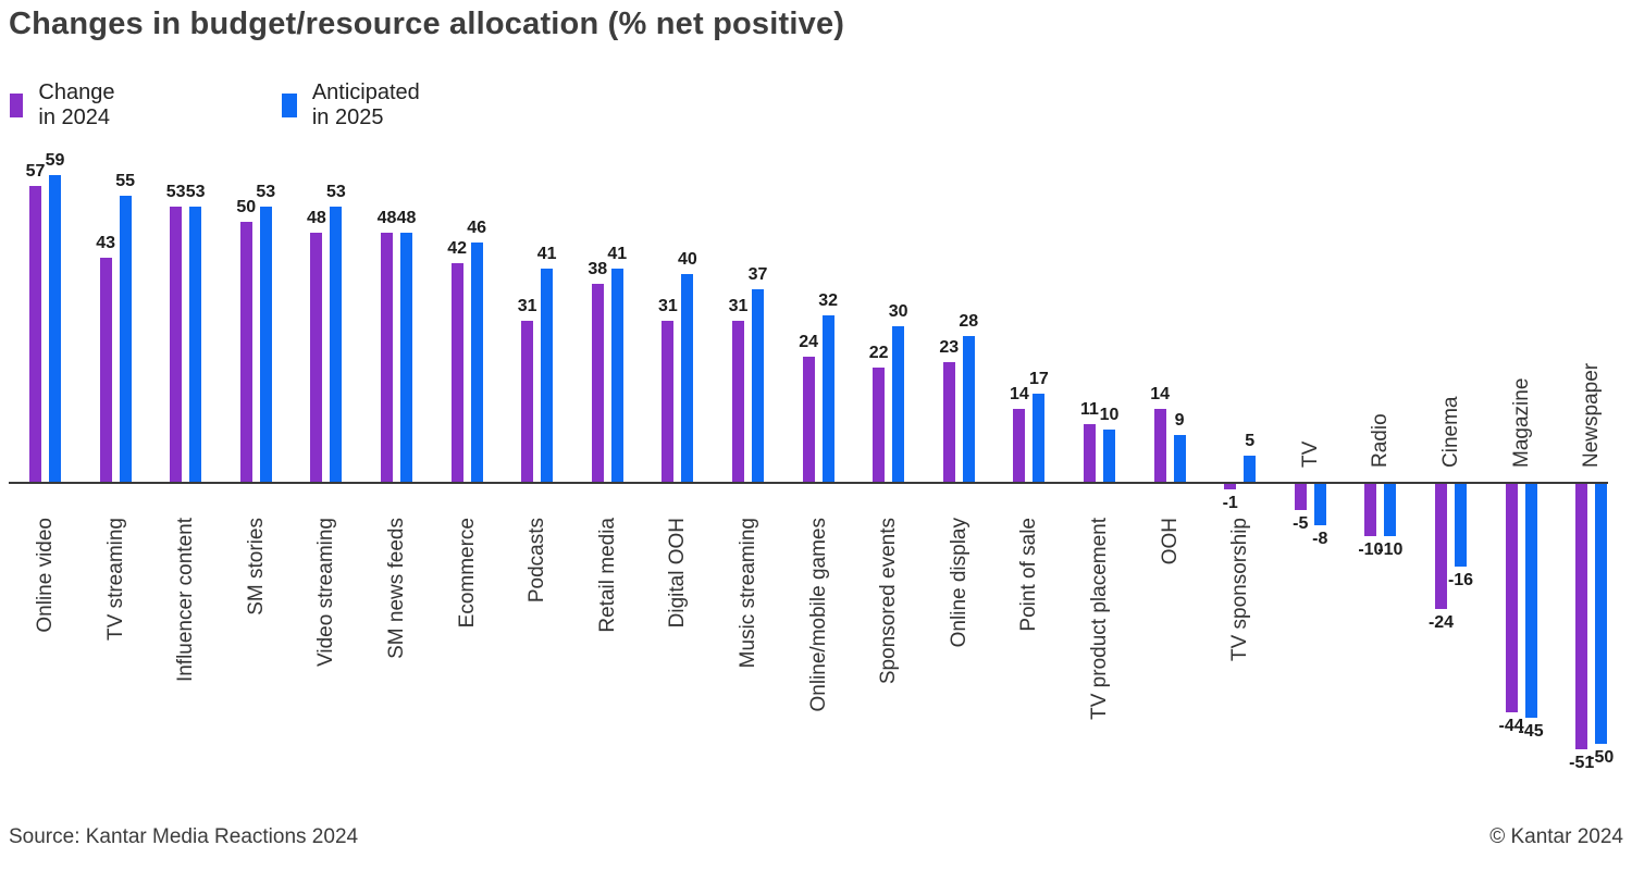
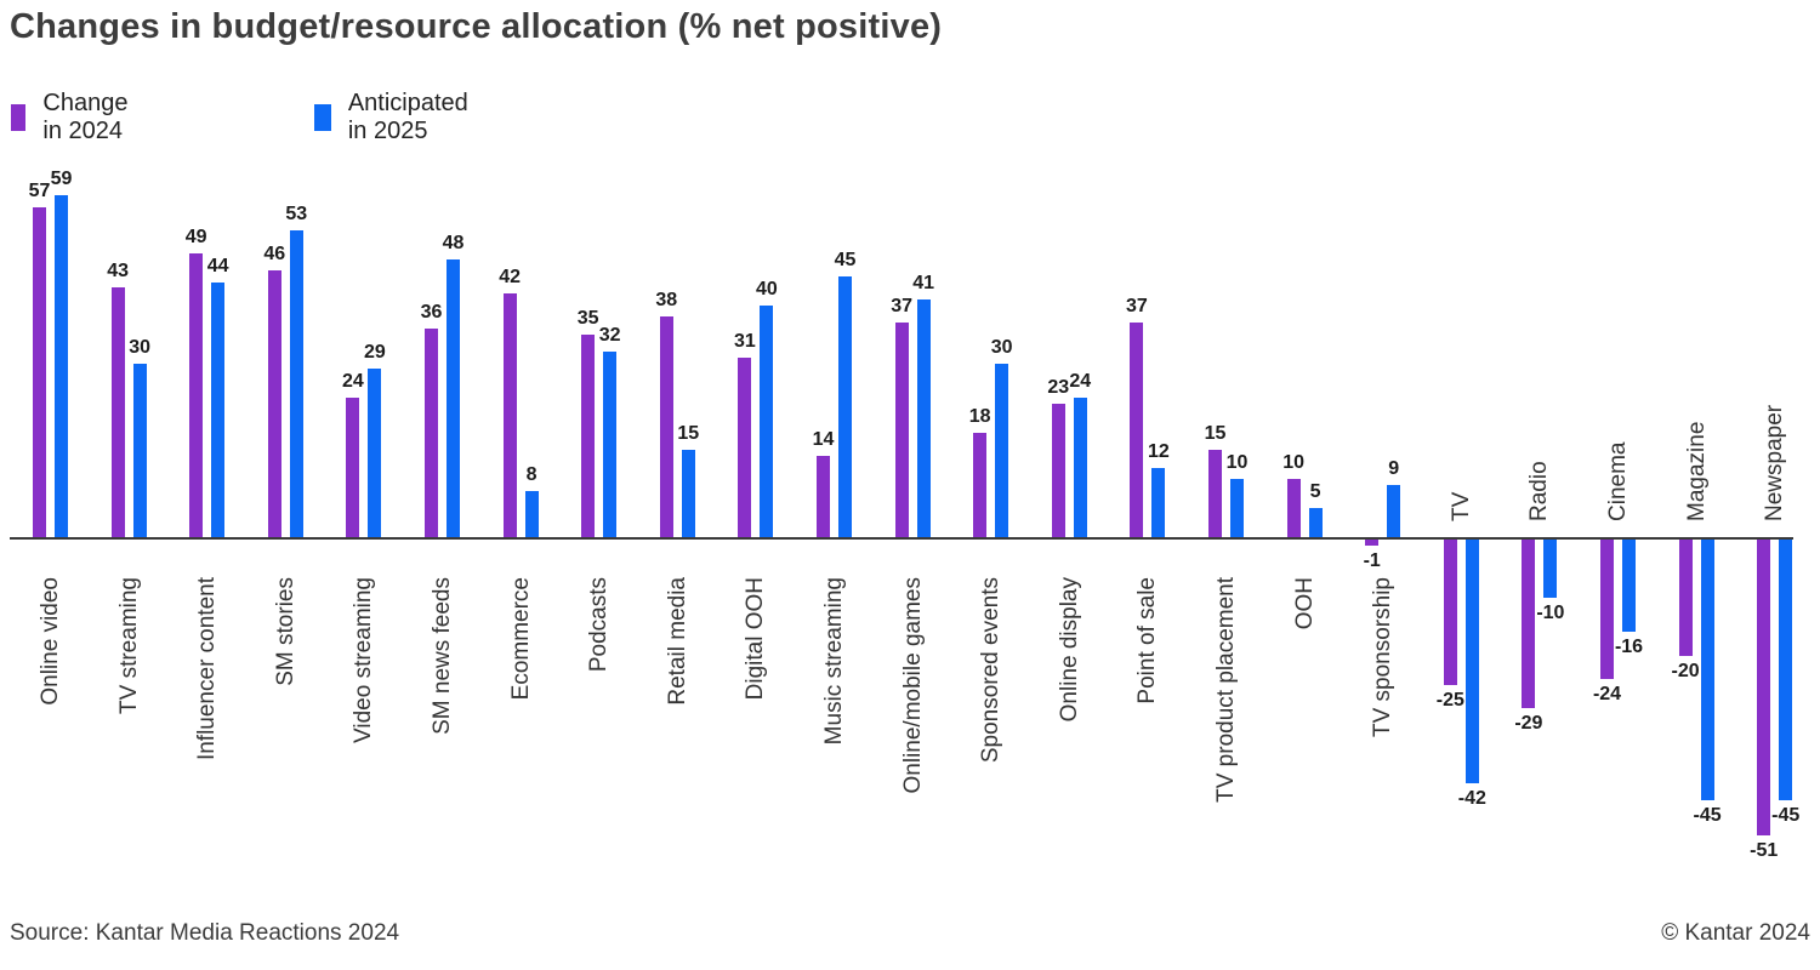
Anticipated in 2025/TV streaming: 55 -> 30
Change in 2024/Influencer content: 53 -> 49
Anticipated in 2025/Influencer content: 53 -> 44
Change in 2024/SM stories: 50 -> 46
Change in 2024/Video streaming: 48 -> 24
Anticipated in 2025/Video streaming: 53 -> 29
Change in 2024/SM news feeds: 48 -> 36
Anticipated in 2025/Ecommerce: 46 -> 8
Change in 2024/Podcasts: 31 -> 35
Anticipated in 2025/Podcasts: 41 -> 32
Anticipated in 2025/Retail media: 41 -> 15
Change in 2024/Music streaming: 31 -> 14
Anticipated in 2025/Music streaming: 37 -> 45
Change in 2024/Online/mobile games: 24 -> 37
Anticipated in 2025/Online/mobile games: 32 -> 41
Change in 2024/Sponsored events: 22 -> 18
Anticipated in 2025/Online display: 28 -> 24
Change in 2024/Point of sale: 14 -> 37
Anticipated in 2025/Point of sale: 17 -> 12
Change in 2024/TV product placement: 11 -> 15
Change in 2024/OOH: 14 -> 10
Anticipated in 2025/OOH: 9 -> 5
Anticipated in 2025/TV sponsorship: 5 -> 9
Change in 2024/TV: -5 -> -25
Anticipated in 2025/TV: -8 -> -42
Change in 2024/Radio: -10 -> -29
Change in 2024/Magazine: -44 -> -20
Anticipated in 2025/Newspaper: -50 -> -45
